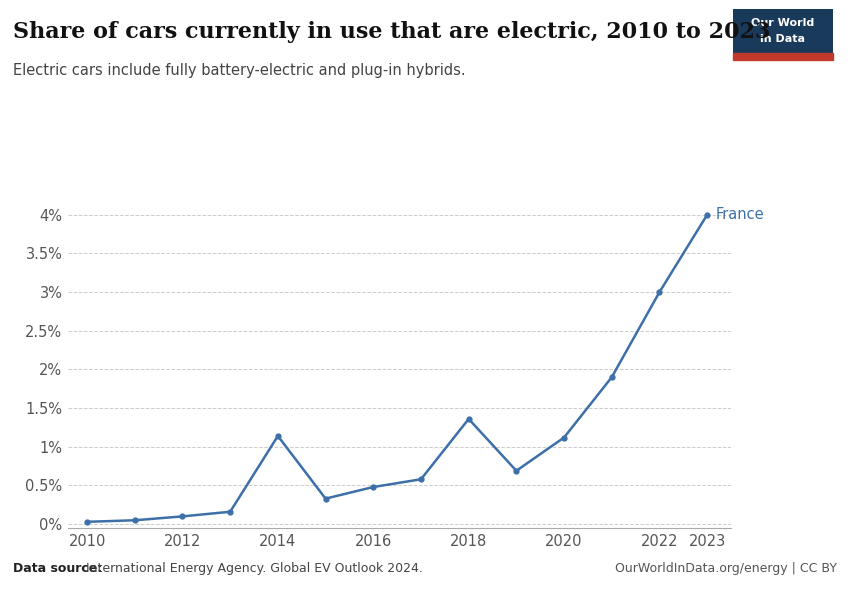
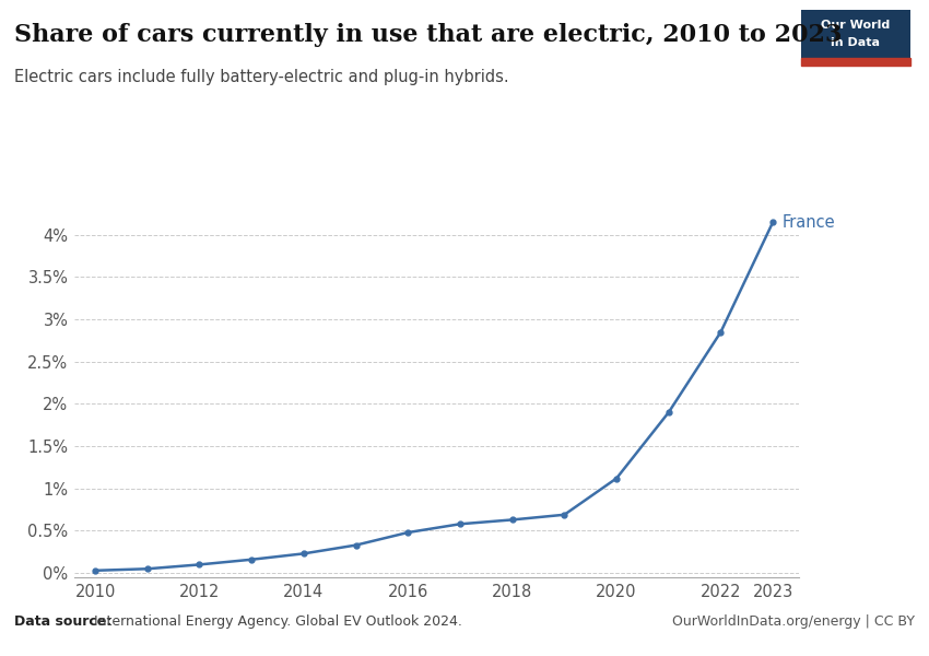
2014: 1.14% -> 0.23%
2018: 1.36% -> 0.63%
2022: 3.00% -> 2.85%
2023: 4.00% -> 4.15%
